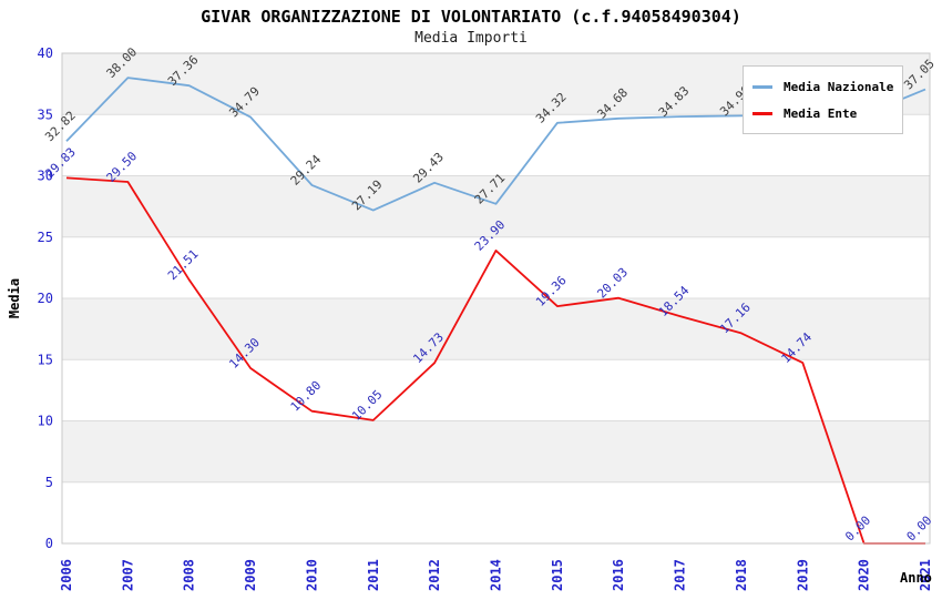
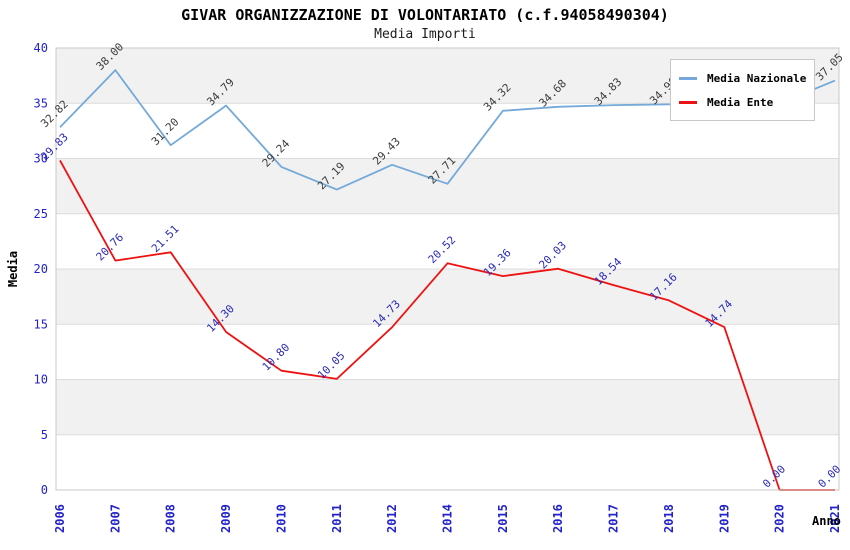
Media Ente/2007: 29.50 -> 20.76
Media Nazionale/2008: 37.36 -> 31.20
Media Ente/2014: 23.90 -> 20.52
